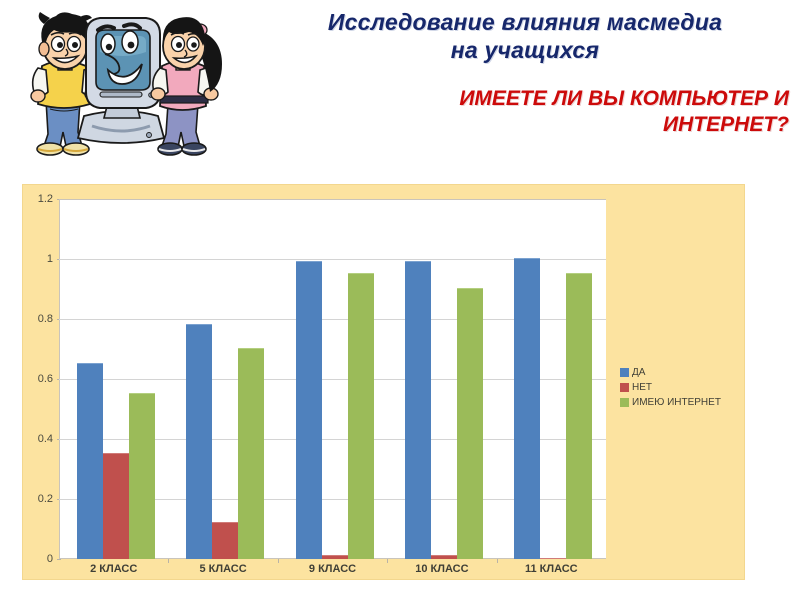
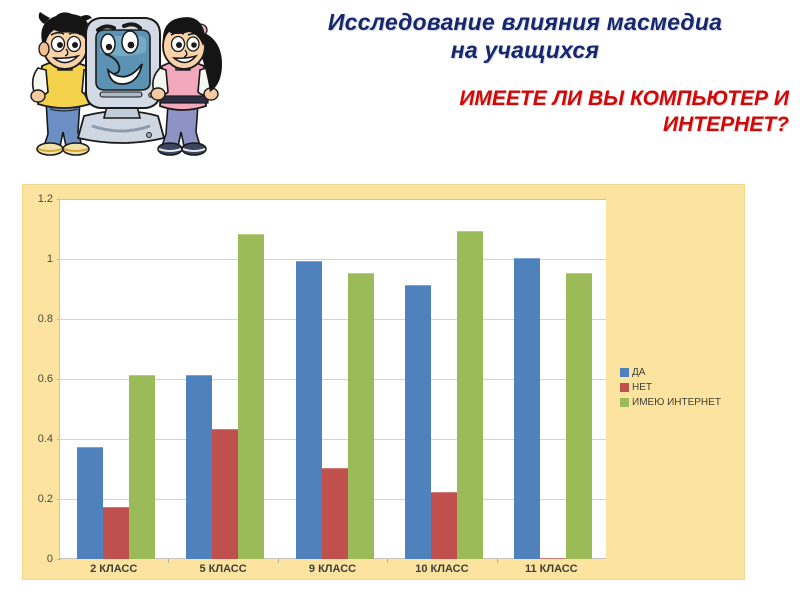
ДА/2 КЛАСС: 0.65 -> 0.37
НЕТ/2 КЛАСС: 0.35 -> 0.17
ИМЕЮ ИНТЕРНЕТ/2 КЛАСС: 0.55 -> 0.61
ДА/5 КЛАСС: 0.78 -> 0.61
НЕТ/5 КЛАСС: 0.12 -> 0.43
ИМЕЮ ИНТЕРНЕТ/5 КЛАСС: 0.70 -> 1.08
НЕТ/9 КЛАСС: 0.01 -> 0.30
ДА/10 КЛАСС: 0.99 -> 0.91
НЕТ/10 КЛАСС: 0.01 -> 0.22
ИМЕЮ ИНТЕРНЕТ/10 КЛАСС: 0.90 -> 1.09
